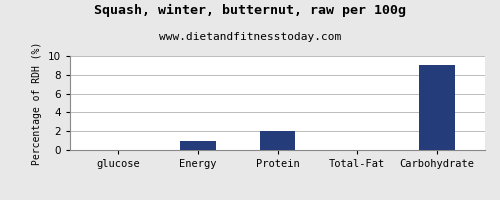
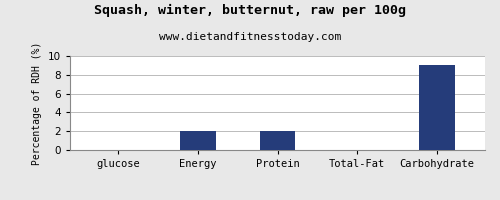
Energy: 1 -> 2
